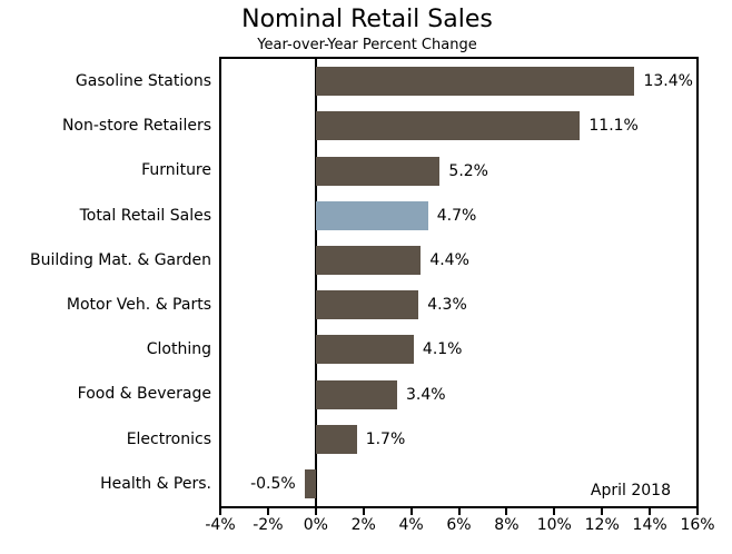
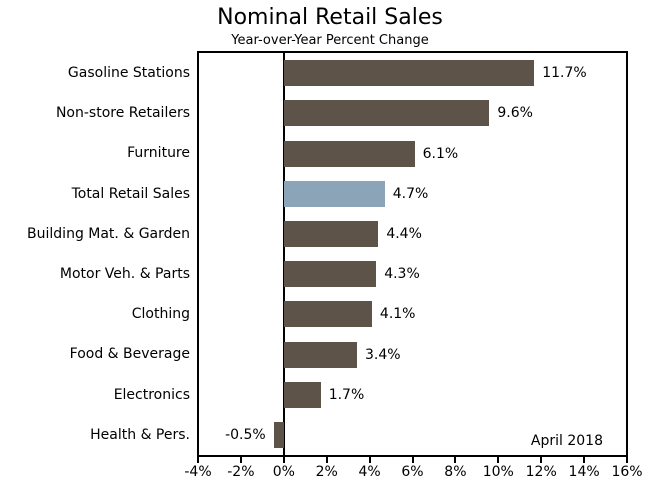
Gasoline Stations: 13.4% -> 11.7%
Non-store Retailers: 11.1% -> 9.6%
Furniture: 5.2% -> 6.1%
